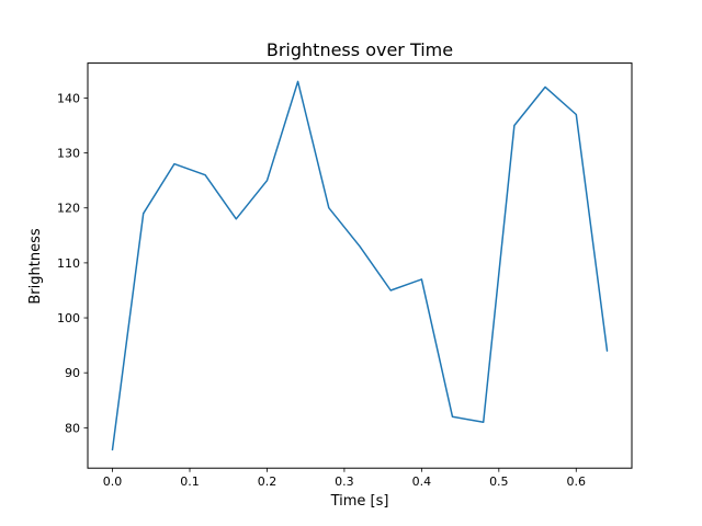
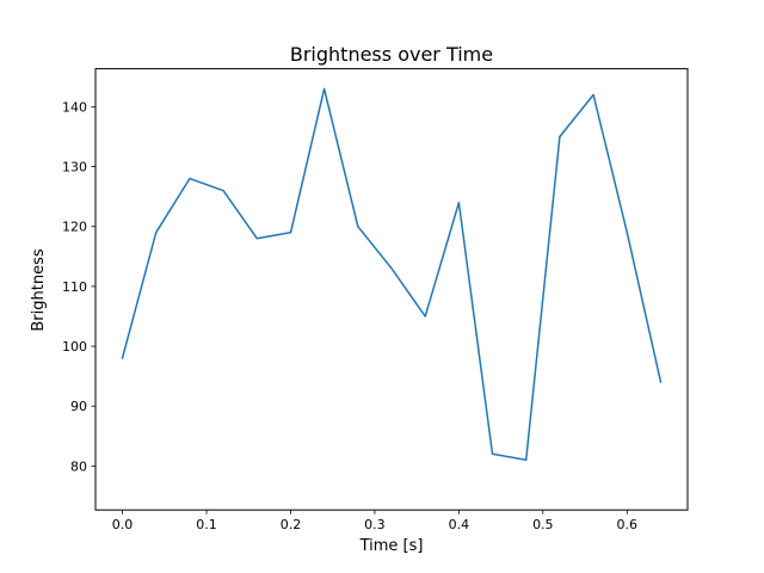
0.0: 76 -> 98
0.2: 125 -> 119
0.4: 107 -> 124
0.6: 137 -> 119
